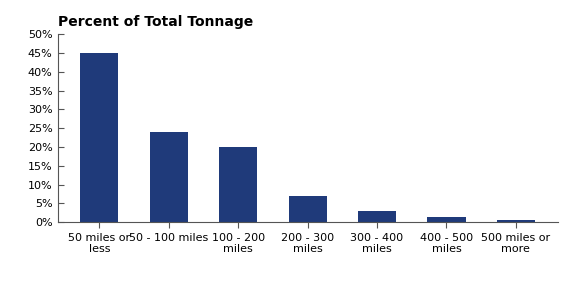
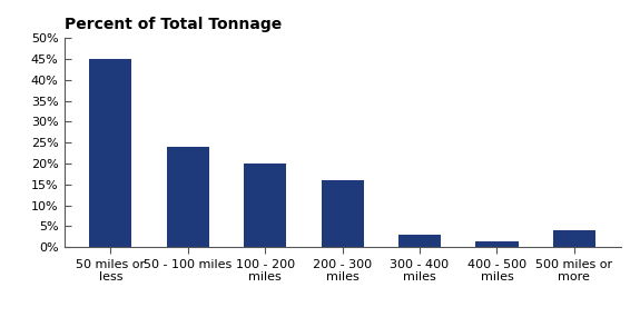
200 - 300 miles: 7.0% -> 16.0%
500 miles or more: 0.5% -> 4.0%
